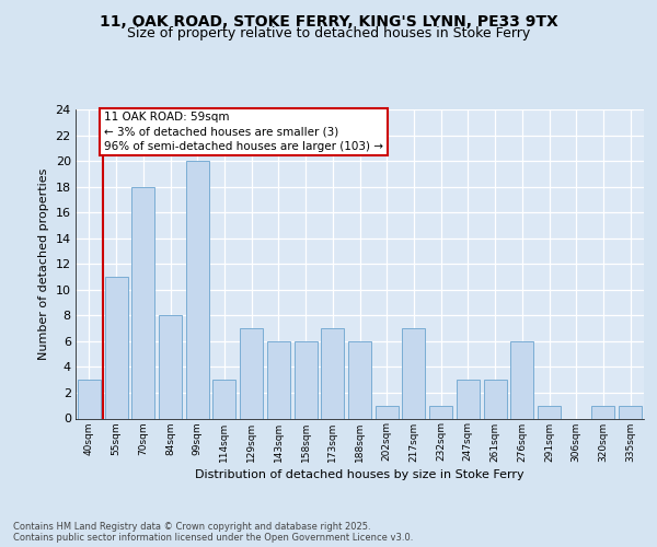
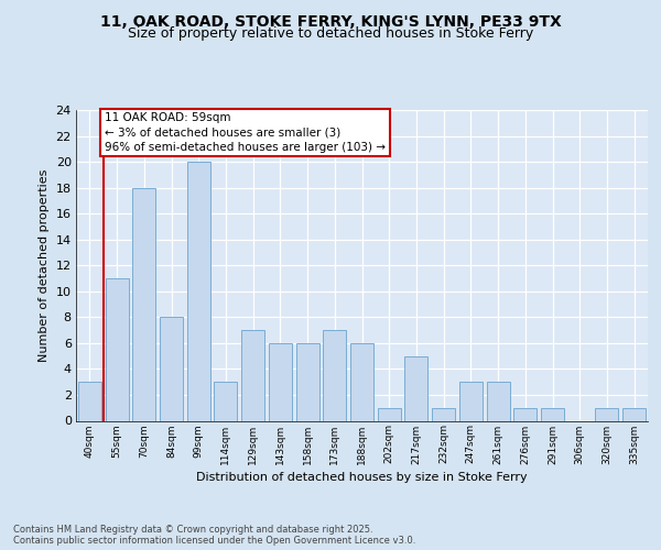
217sqm: 7 -> 5
276sqm: 6 -> 1
